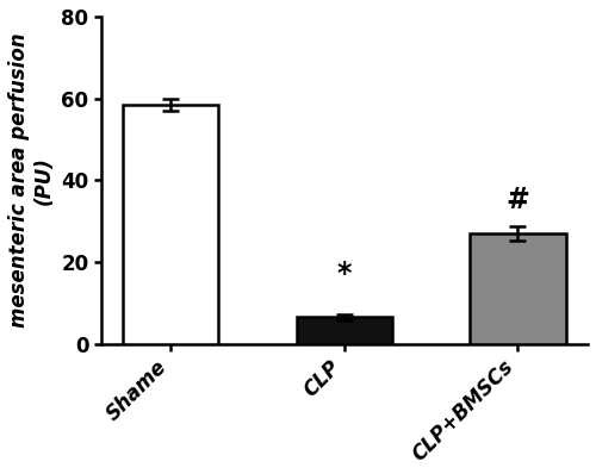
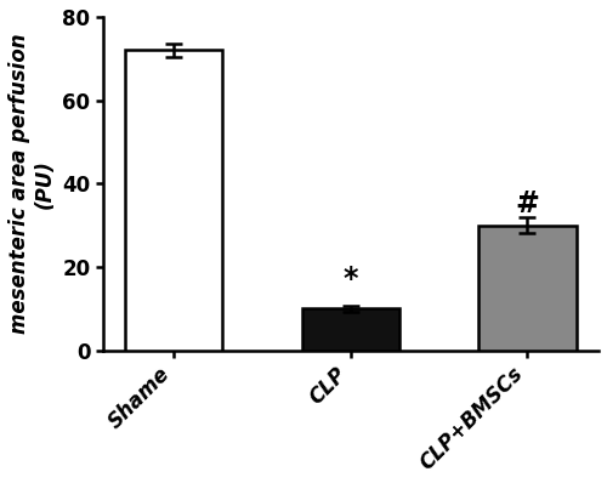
Shame: 58.5 -> 72.0
CLP: 6.5 -> 10.0
CLP+BMSCs: 27.0 -> 30.0
